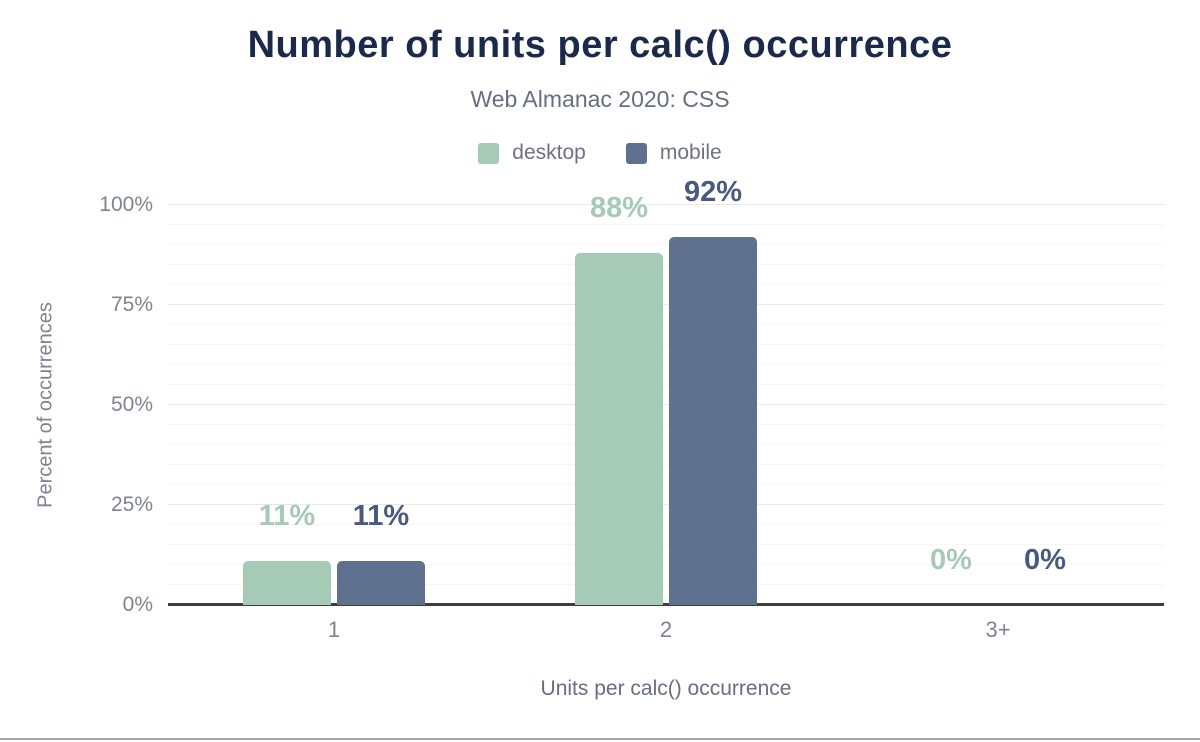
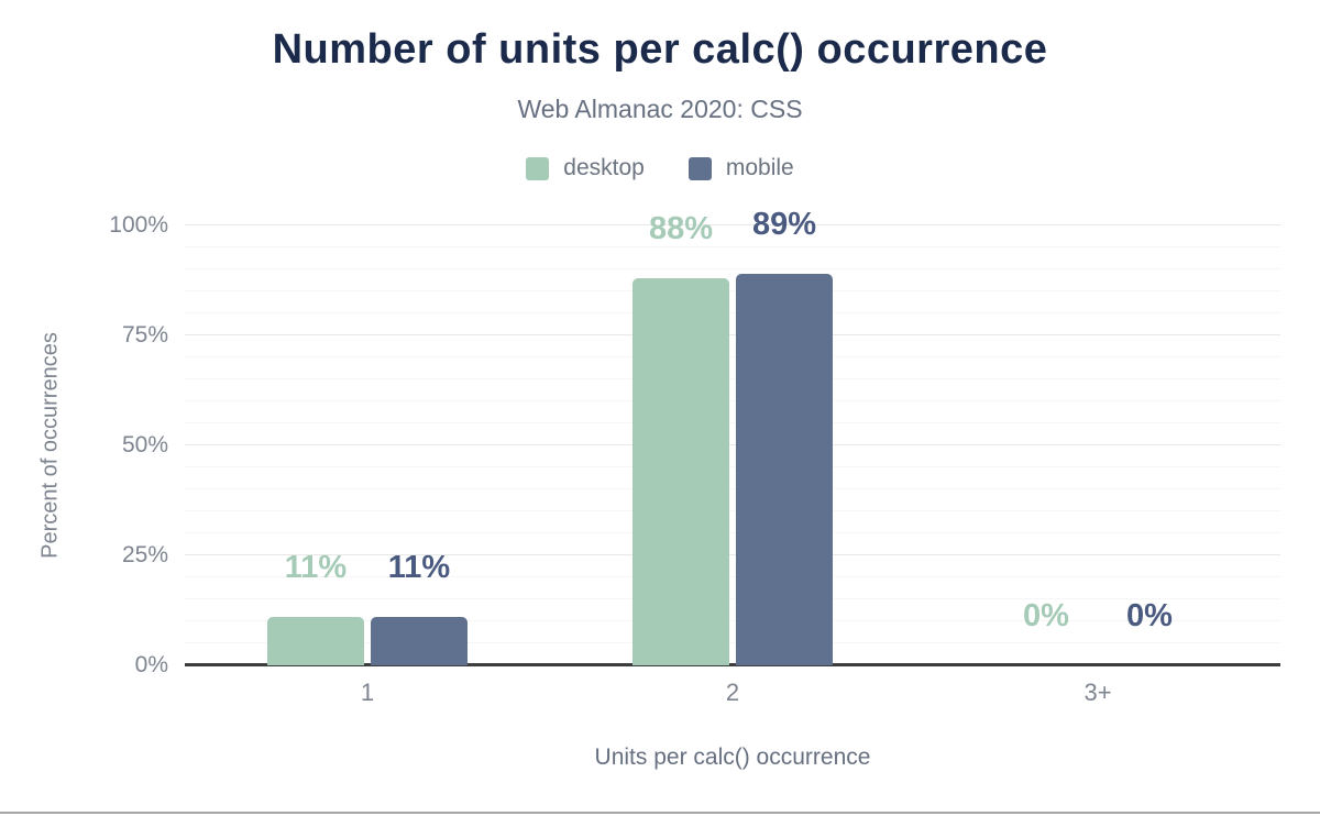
mobile/2: 92% -> 89%
